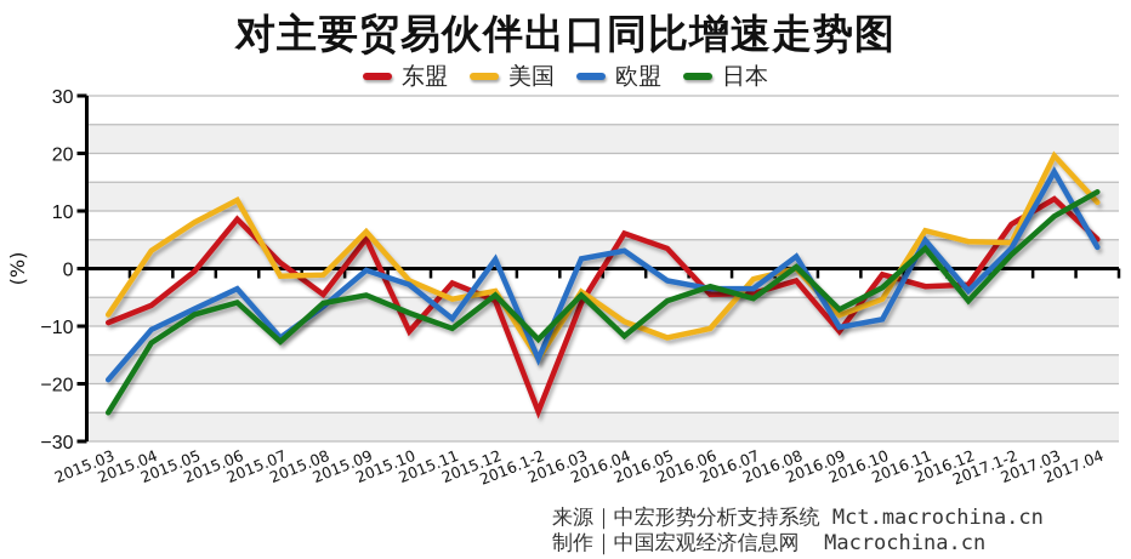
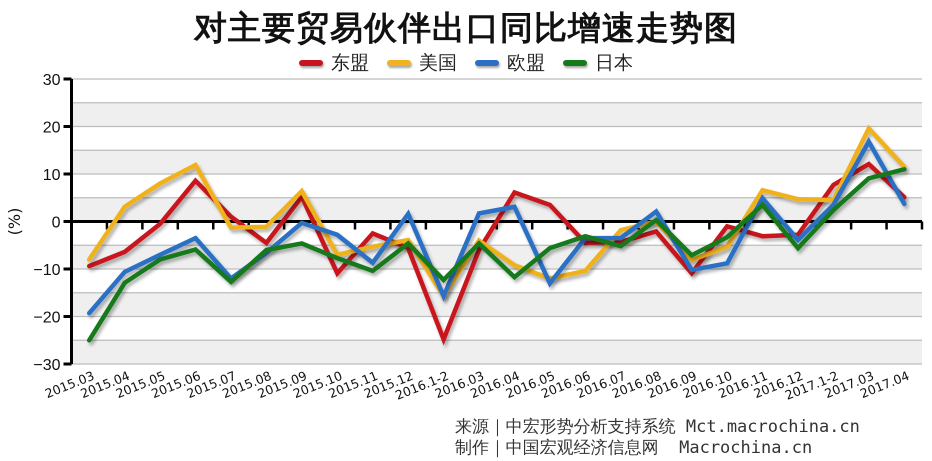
美国/2015.10: -2 -> -7
欧盟/2016.05: -2 -> -13
日本/2017.04: 13 -> 11
